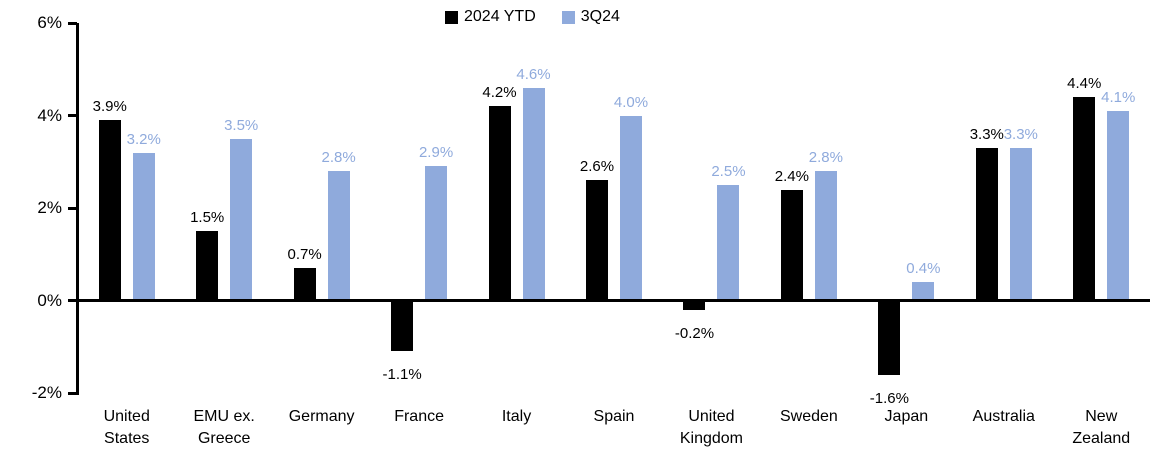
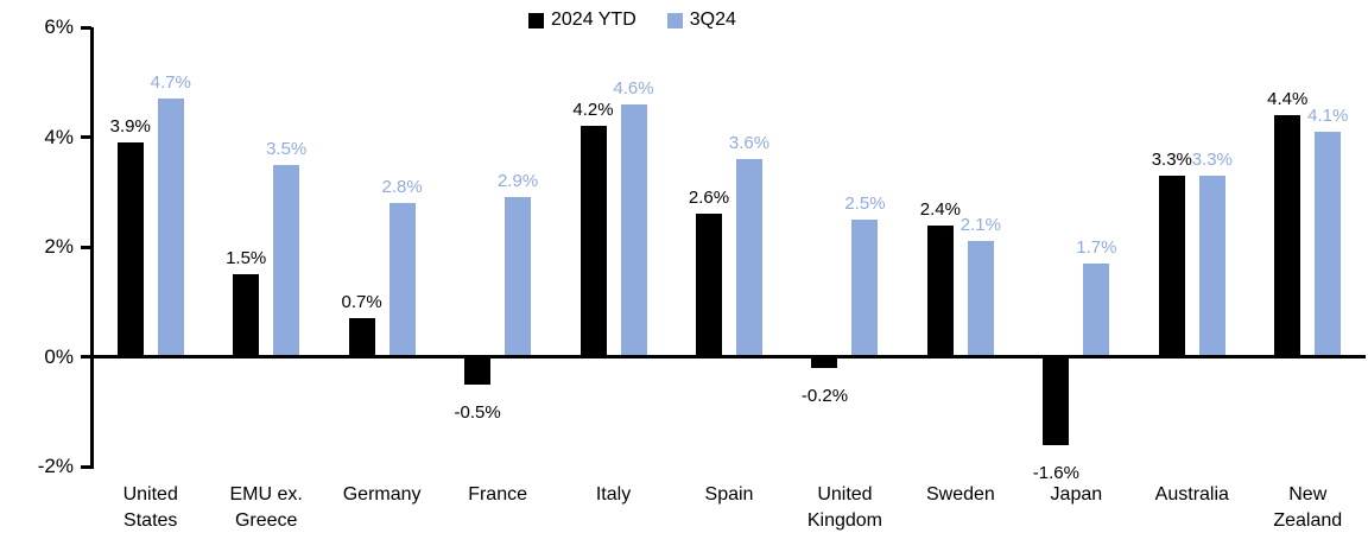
3Q24/United States: 3.2% -> 4.7%
2024 YTD/France: -1.1% -> -0.5%
3Q24/Spain: 4.0% -> 3.6%
3Q24/Sweden: 2.8% -> 2.1%
3Q24/Japan: 0.4% -> 1.7%
